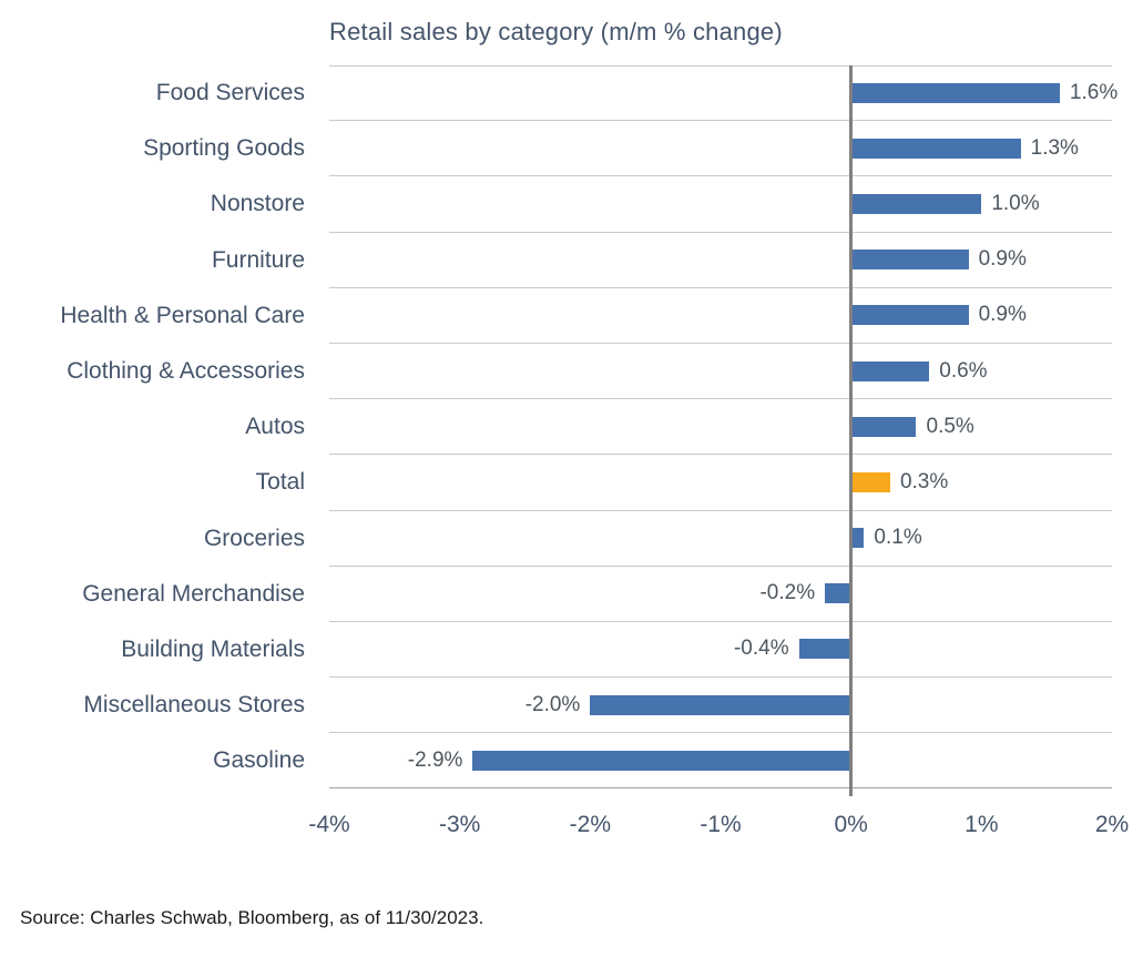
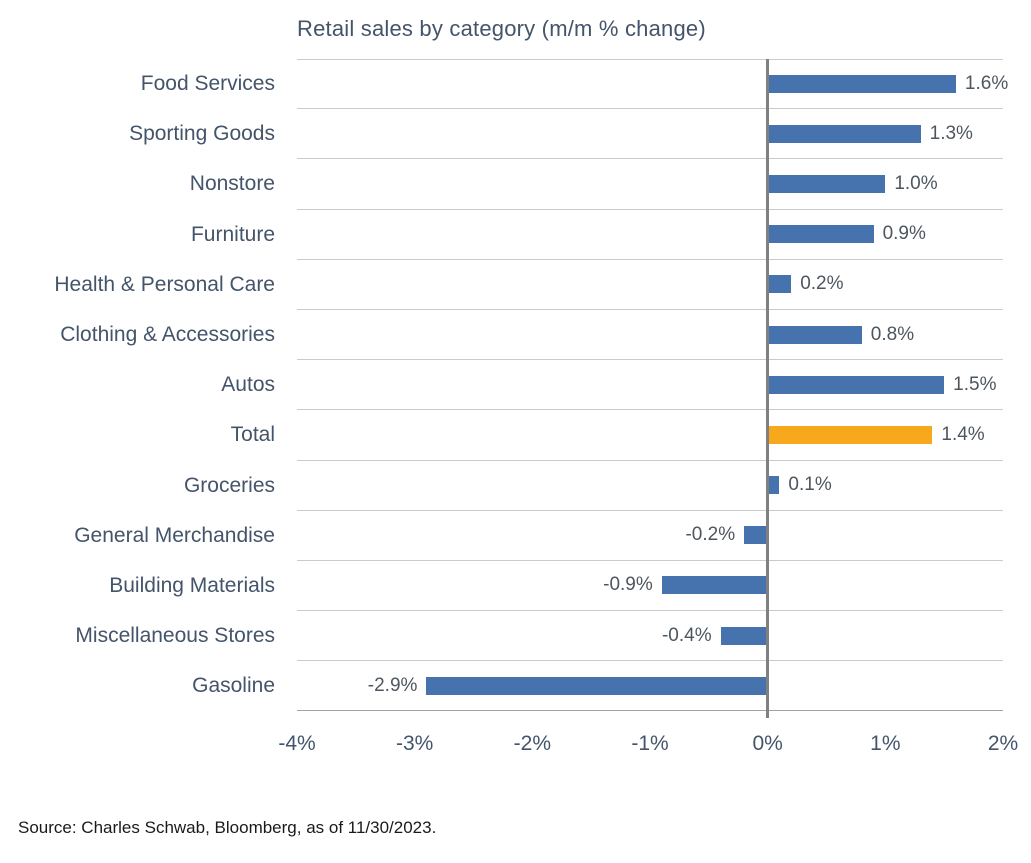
Health & Personal Care: 0.9% -> 0.2%
Clothing & Accessories: 0.6% -> 0.8%
Autos: 0.5% -> 1.5%
Total: 0.3% -> 1.4%
Building Materials: -0.4% -> -0.9%
Miscellaneous Stores: -2.0% -> -0.4%
